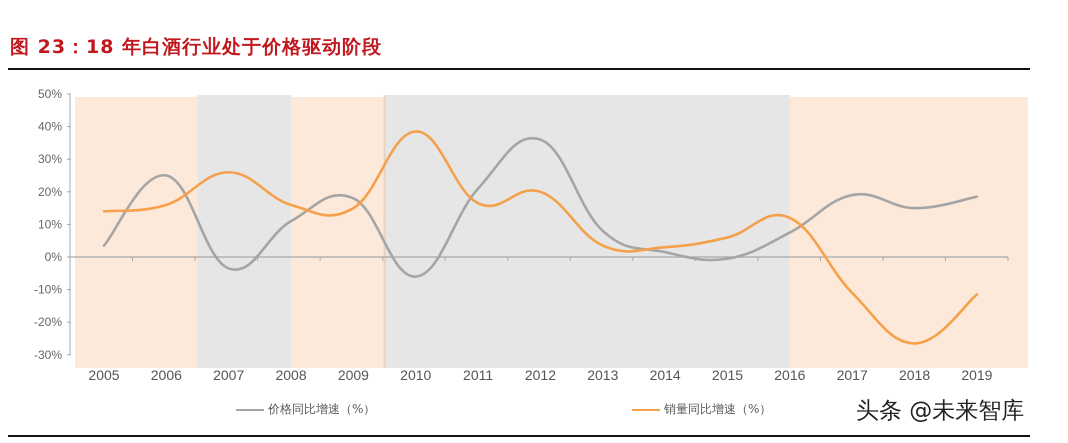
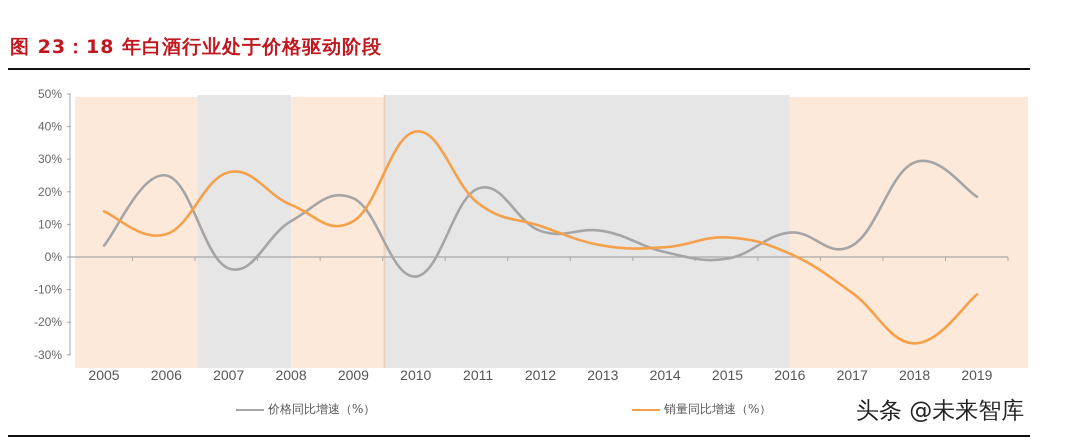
销量同比增速（%）/2006: 16% -> 7%
销量同比增速（%）/2009: 15% -> 11%
价格同比增速（%）/2012: 36% -> 8%
销量同比增速（%）/2012: 20% -> 10%
销量同比增速（%）/2016: 12% -> 1%
价格同比增速（%）/2017: 19% -> 4%
价格同比增速（%）/2018: 15% -> 29%
